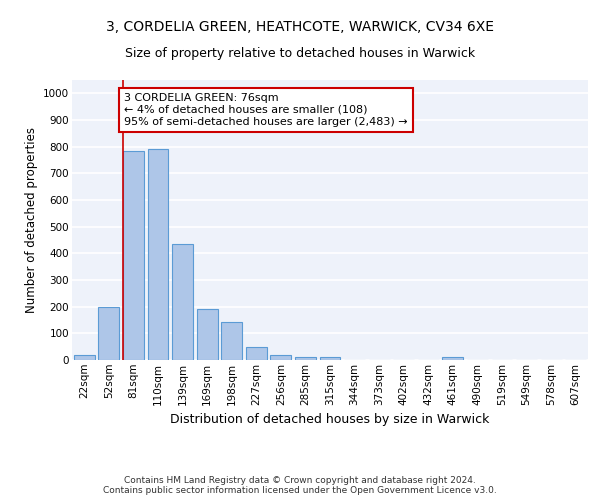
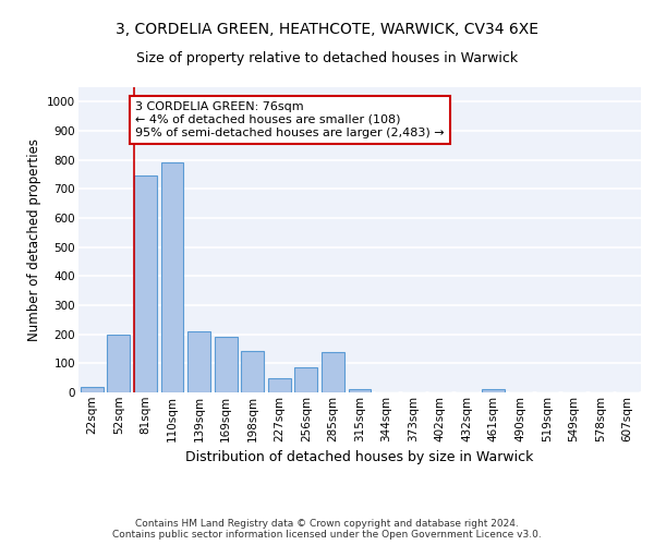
81sqm: 782 -> 745
139sqm: 435 -> 210
256sqm: 18 -> 85
285sqm: 13 -> 140
